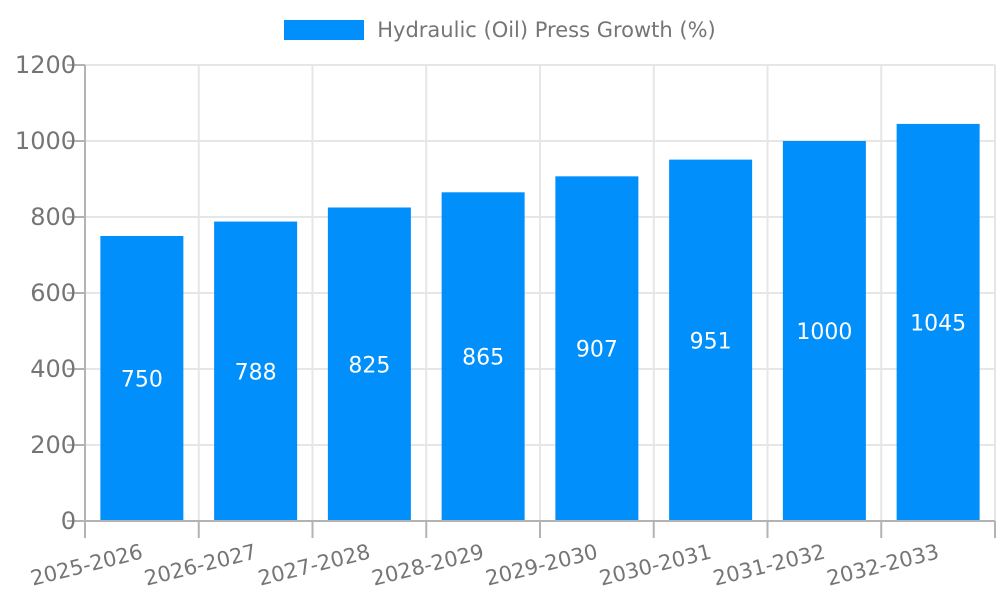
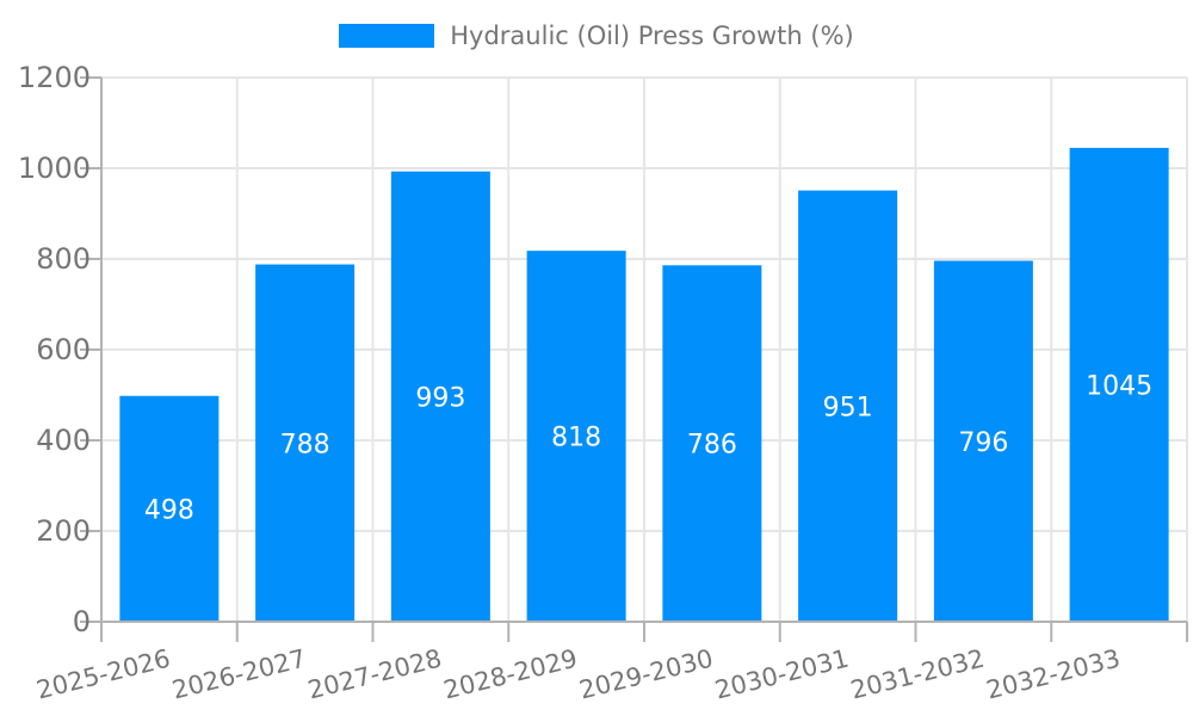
2025-2026: 750 -> 498
2027-2028: 825 -> 993
2028-2029: 865 -> 818
2029-2030: 907 -> 786
2031-2032: 1000 -> 796
